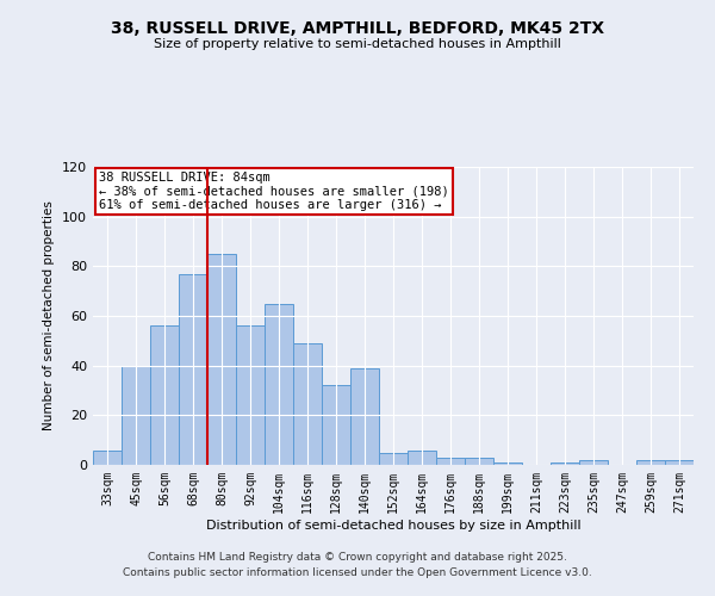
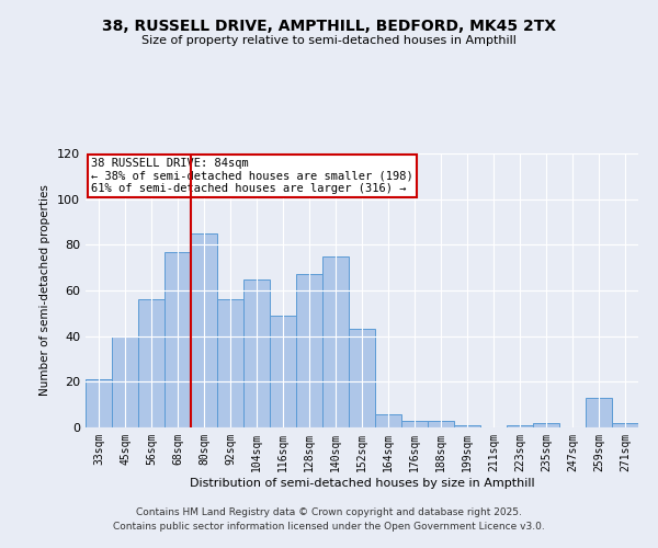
33sqm: 6 -> 21
128sqm: 32 -> 67
140sqm: 39 -> 75
152sqm: 5 -> 43
259sqm: 2 -> 13
